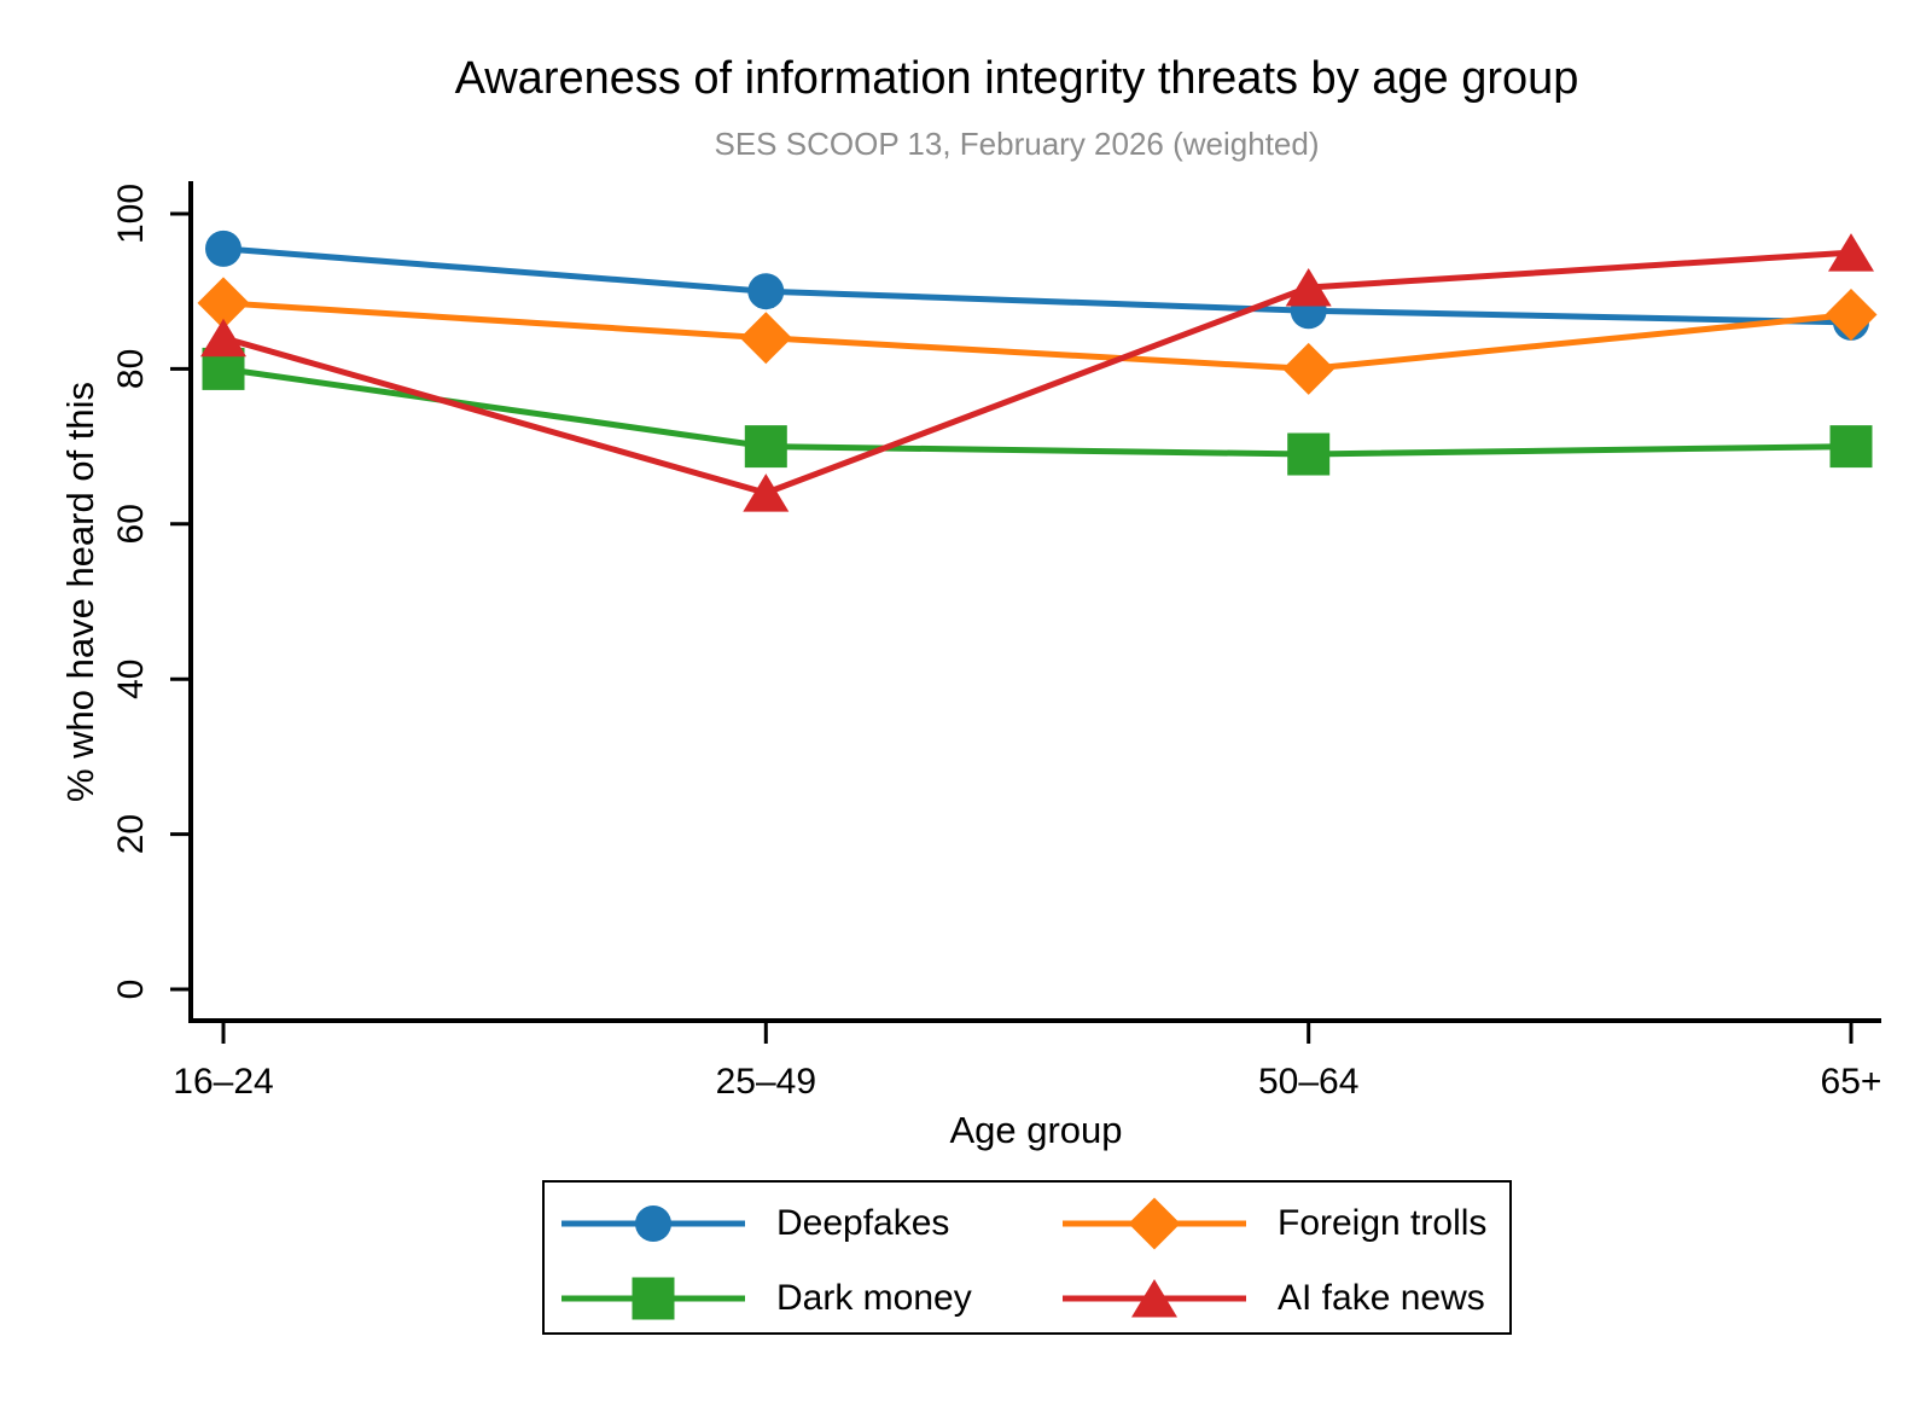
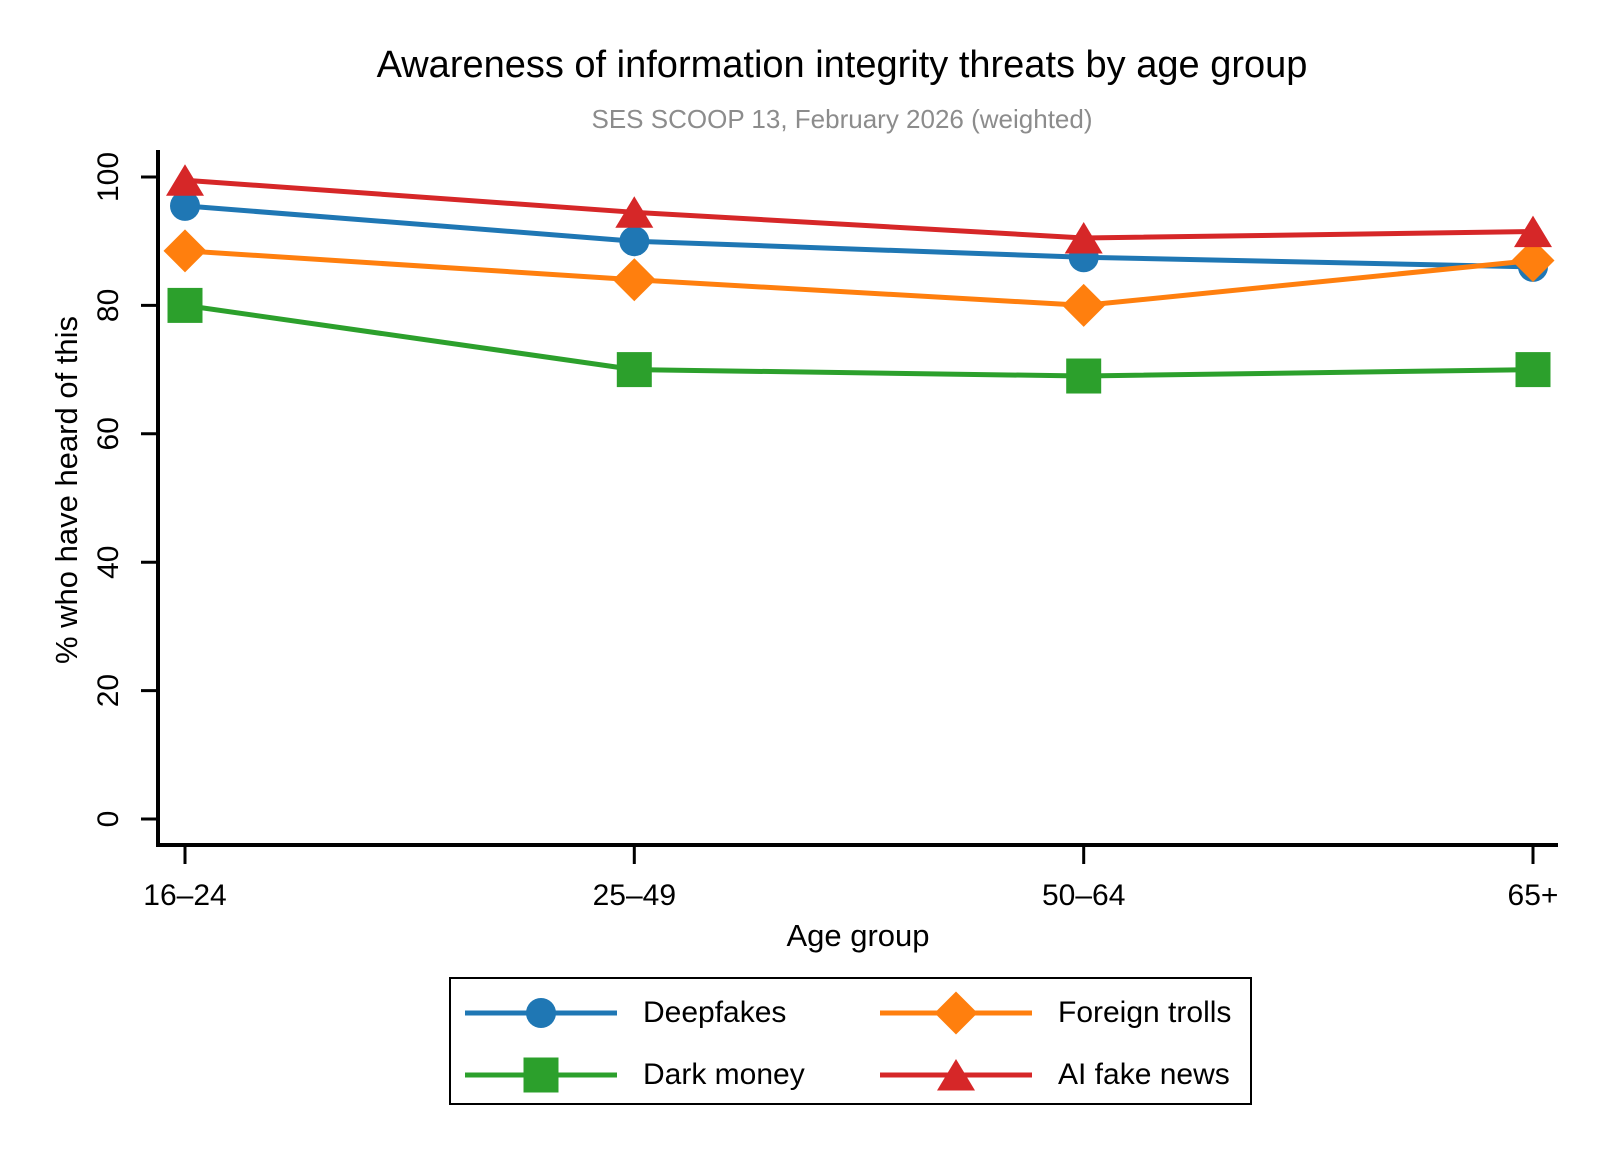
AI fake news/16–24: 84 -> 100
AI fake news/25–49: 64 -> 94
AI fake news/65+: 95 -> 92
